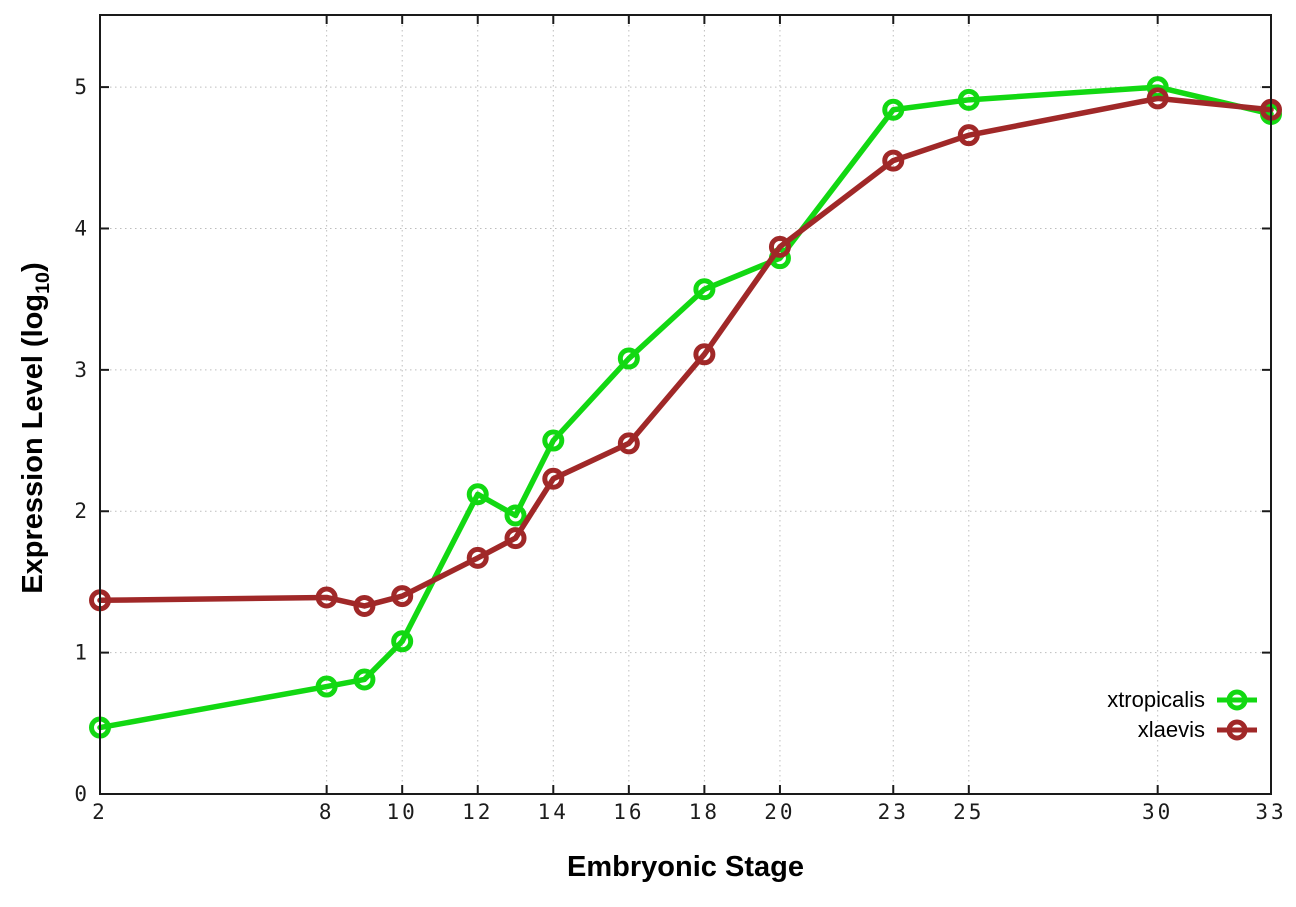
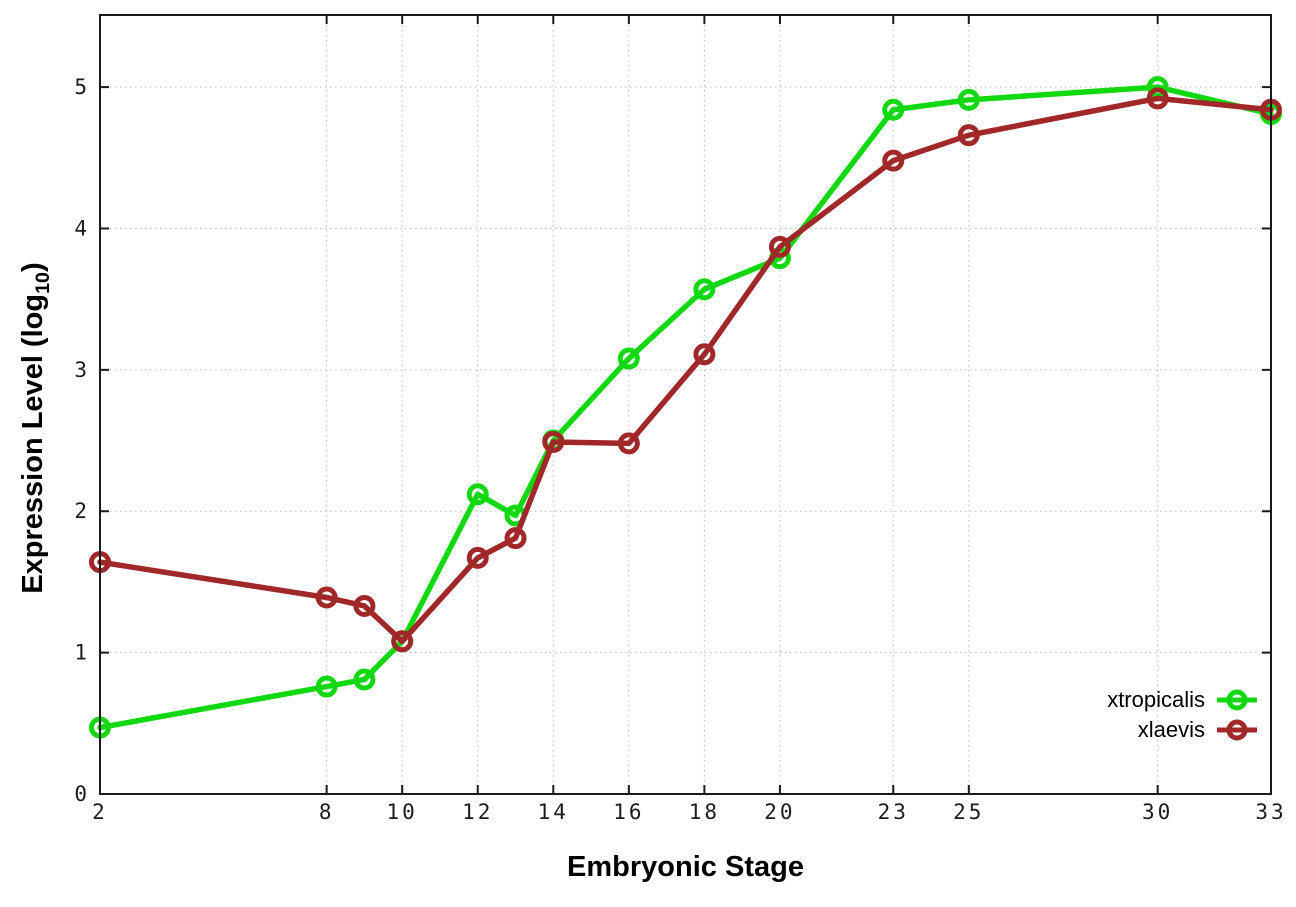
xlaevis/2: 1.37 -> 1.64
xlaevis/10: 1.40 -> 1.08
xlaevis/14: 2.23 -> 2.49
